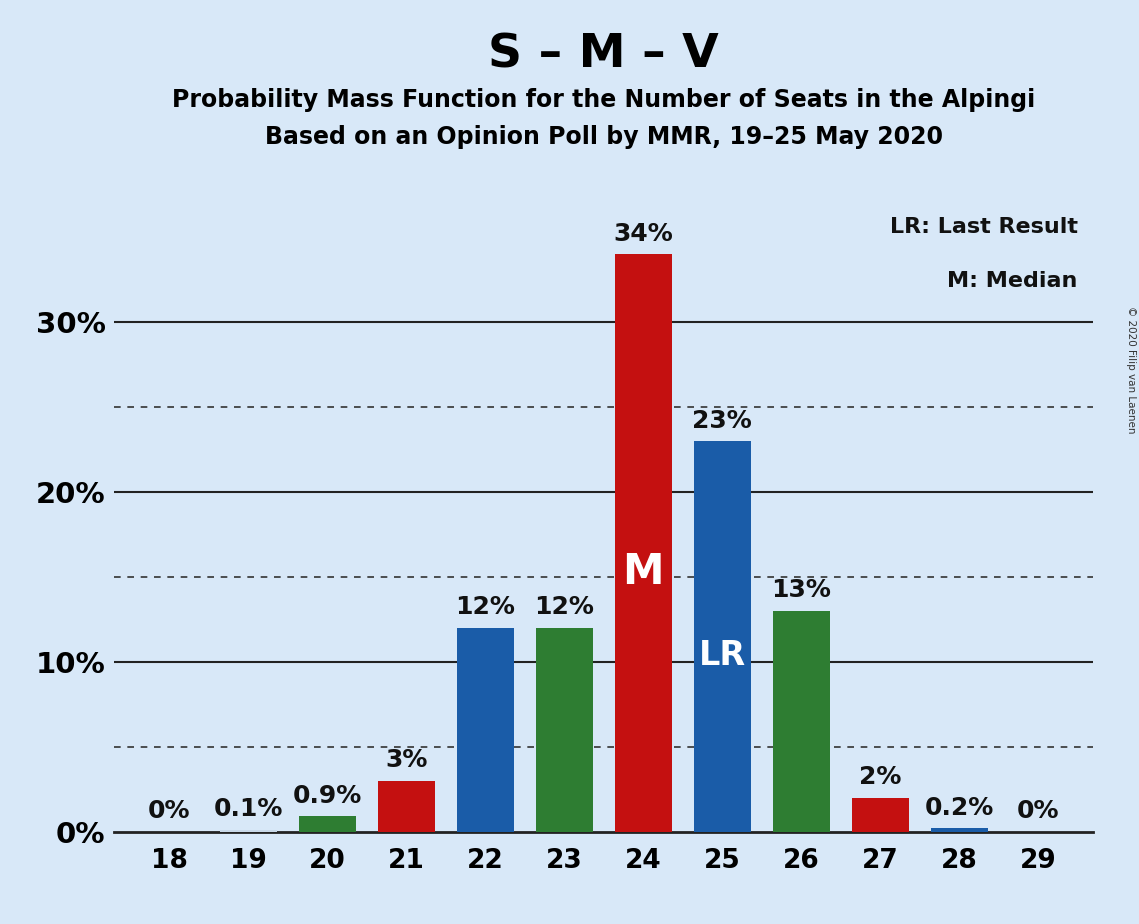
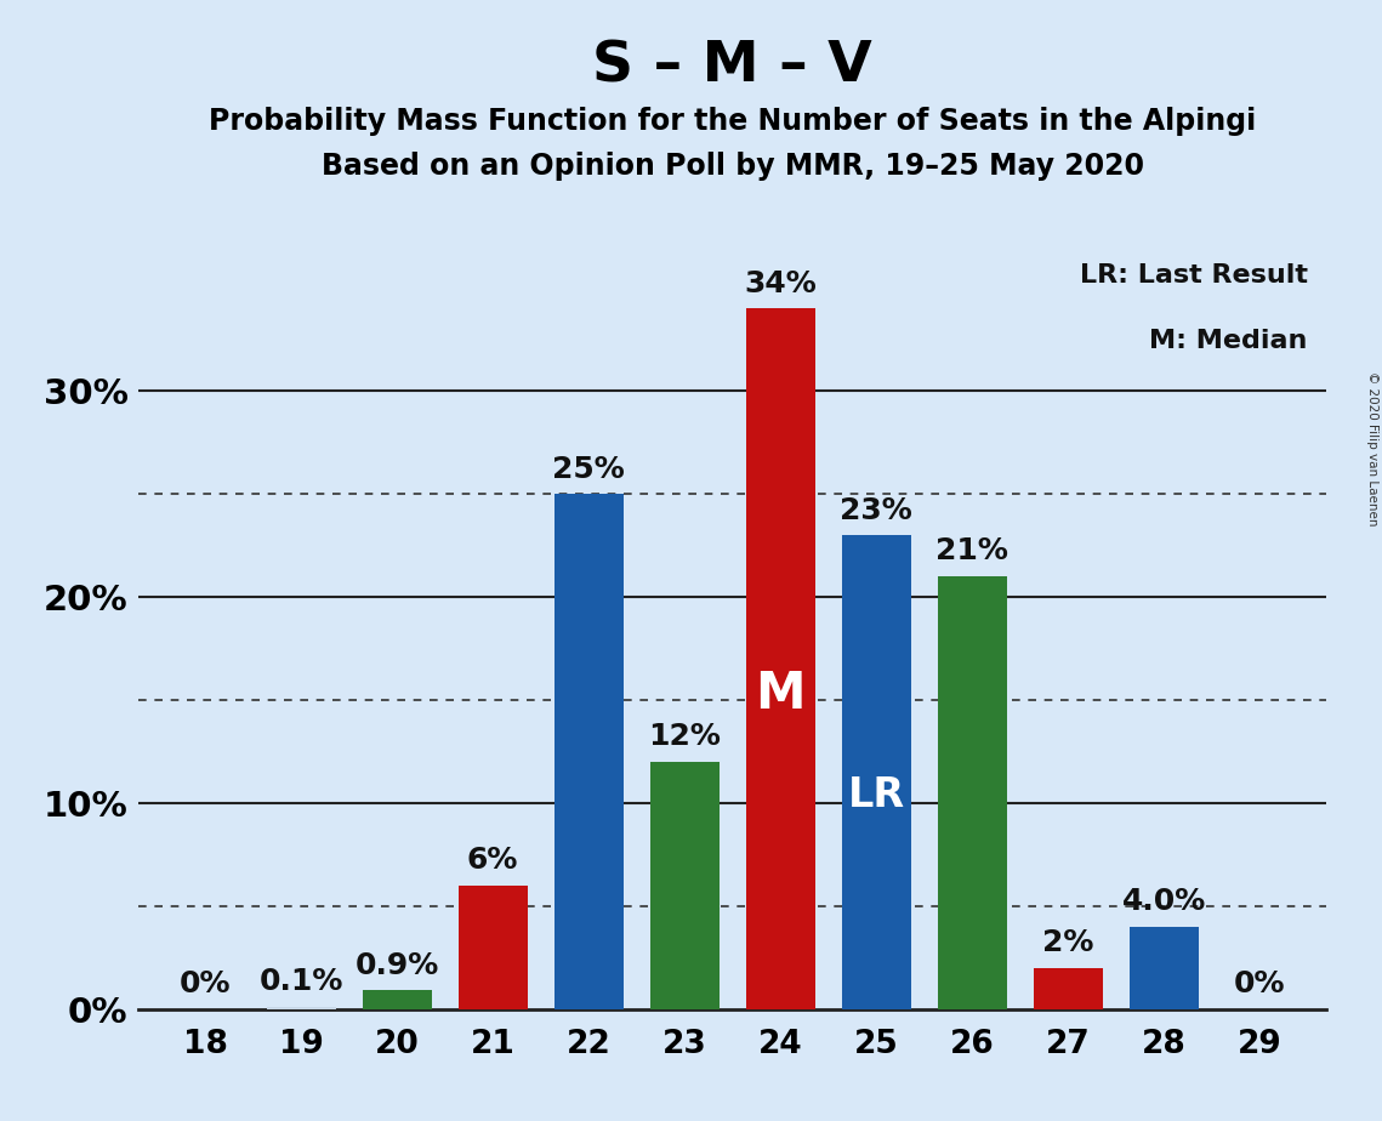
21: 3% -> 6%
22: 12% -> 25%
26: 13% -> 21%
28: 0.2% -> 4.0%
